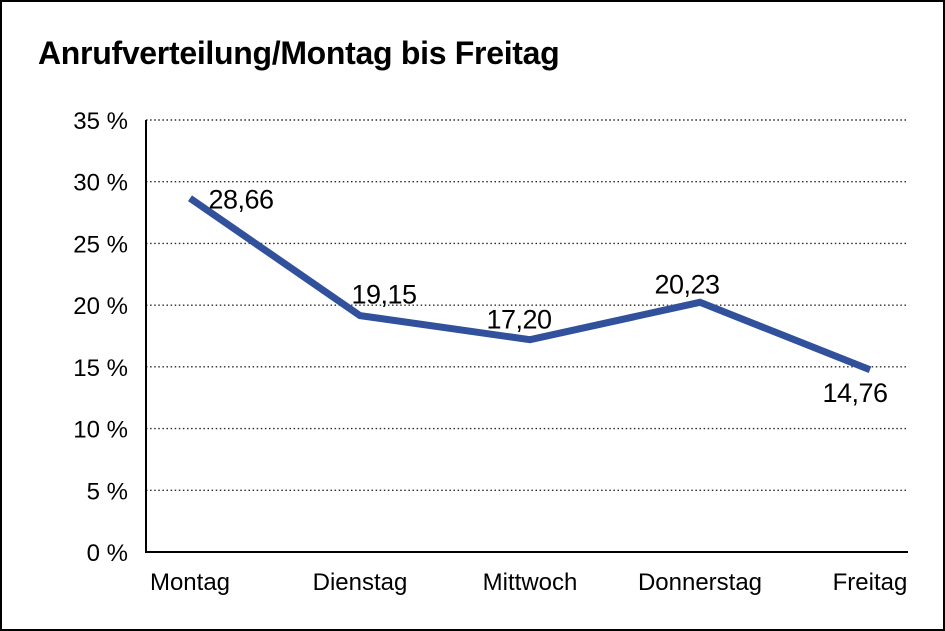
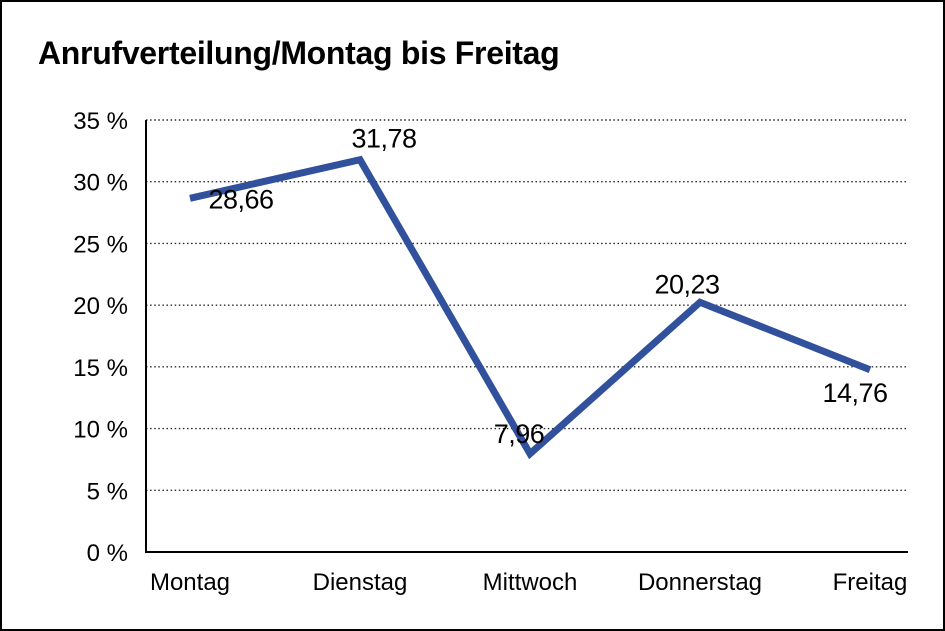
Dienstag: 19,15 -> 31,78
Mittwoch: 17,20 -> 7,96
